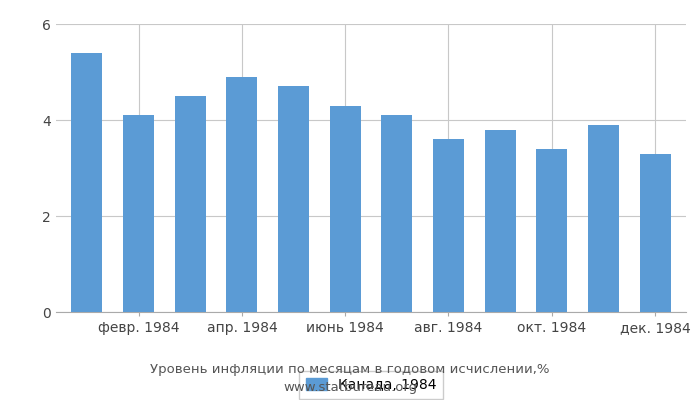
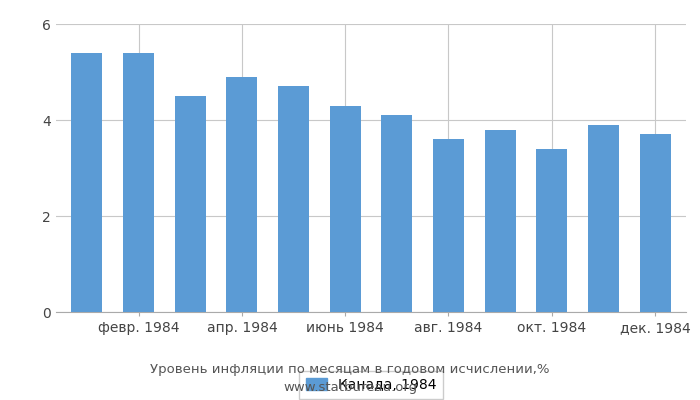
февр. 1984: 4.1 -> 5.4
дек. 1984: 3.3 -> 3.7
